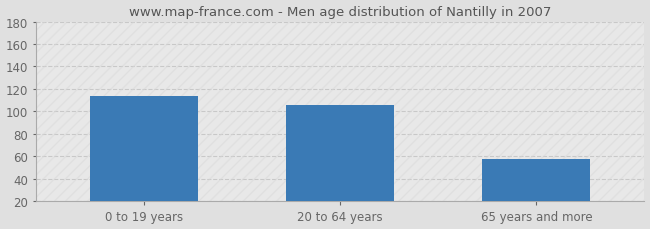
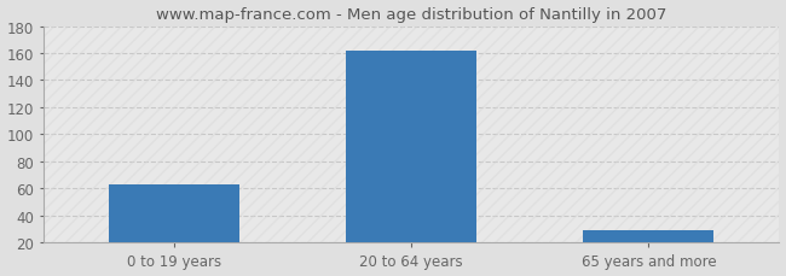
0 to 19 years: 114 -> 63
20 to 64 years: 106 -> 162
65 years and more: 58 -> 29
